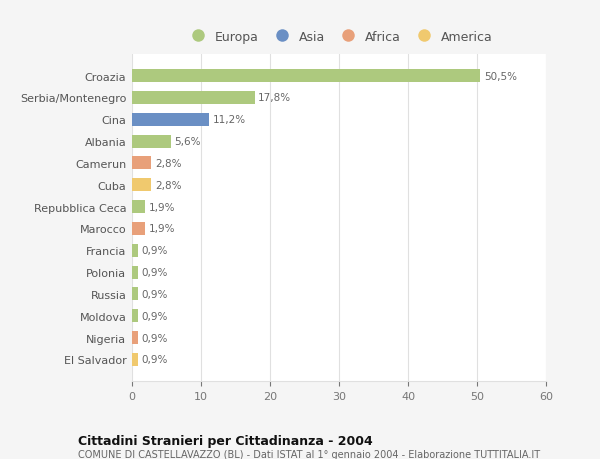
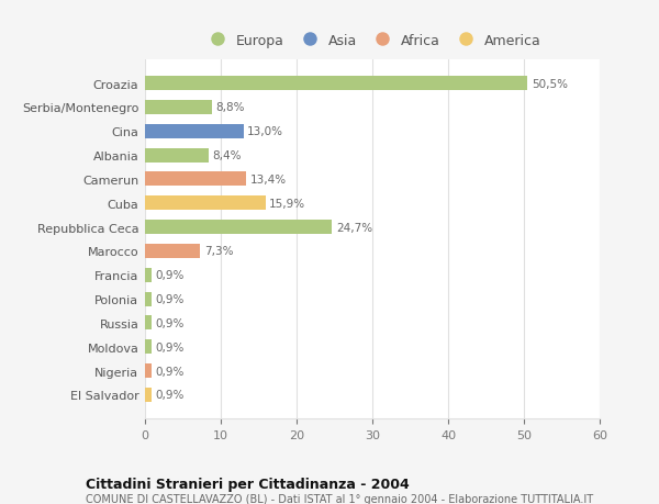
Serbia/Montenegro: 17,8% -> 8,8%
Cina: 11,2% -> 13,0%
Albania: 5,6% -> 8,4%
Camerun: 2,8% -> 13,4%
Cuba: 2,8% -> 15,9%
Repubblica Ceca: 1,9% -> 24,7%
Marocco: 1,9% -> 7,3%
